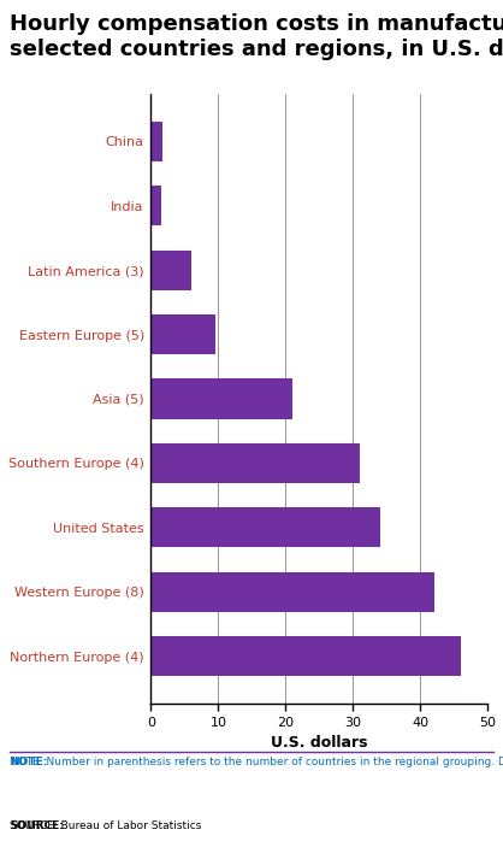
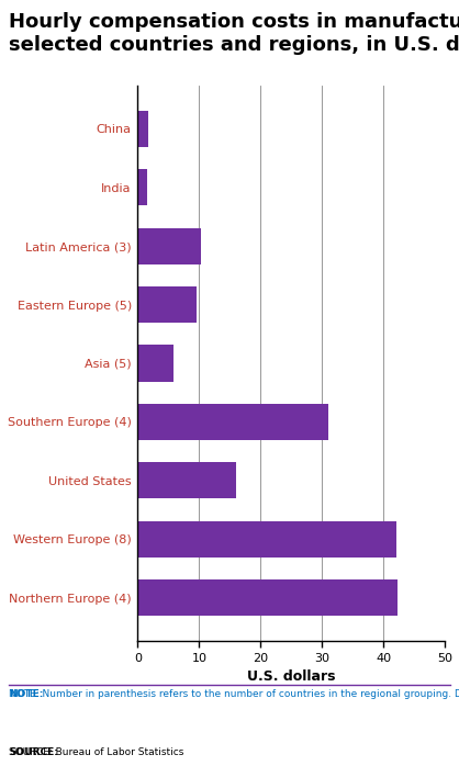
Latin America (3): 6.0 -> 10.2
Asia (5): 21.0 -> 5.8
United States: 34.0 -> 16.0
Northern Europe (4): 46.0 -> 42.2
